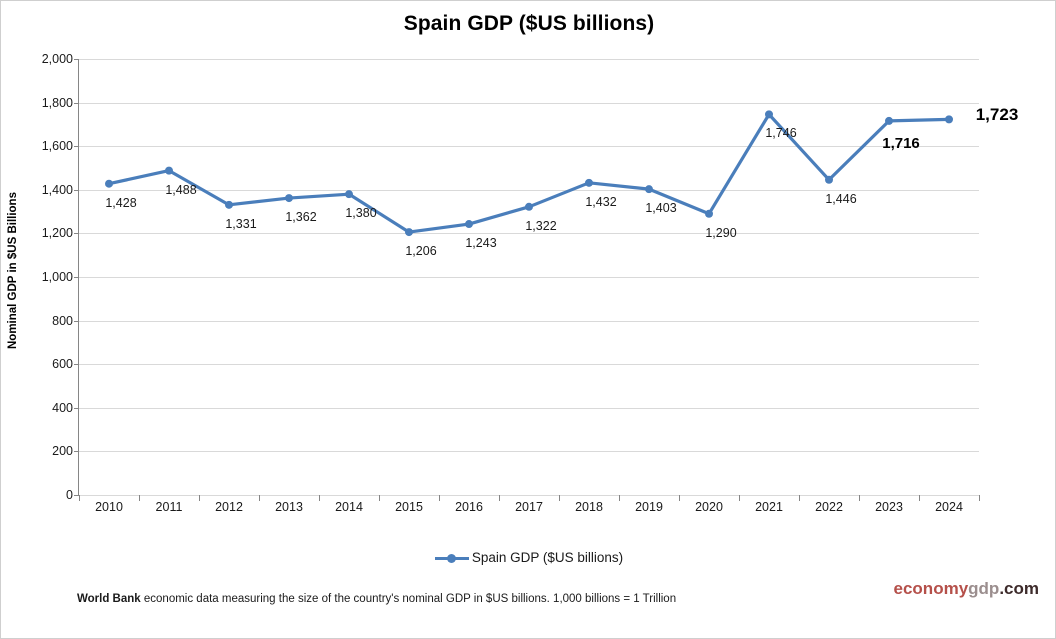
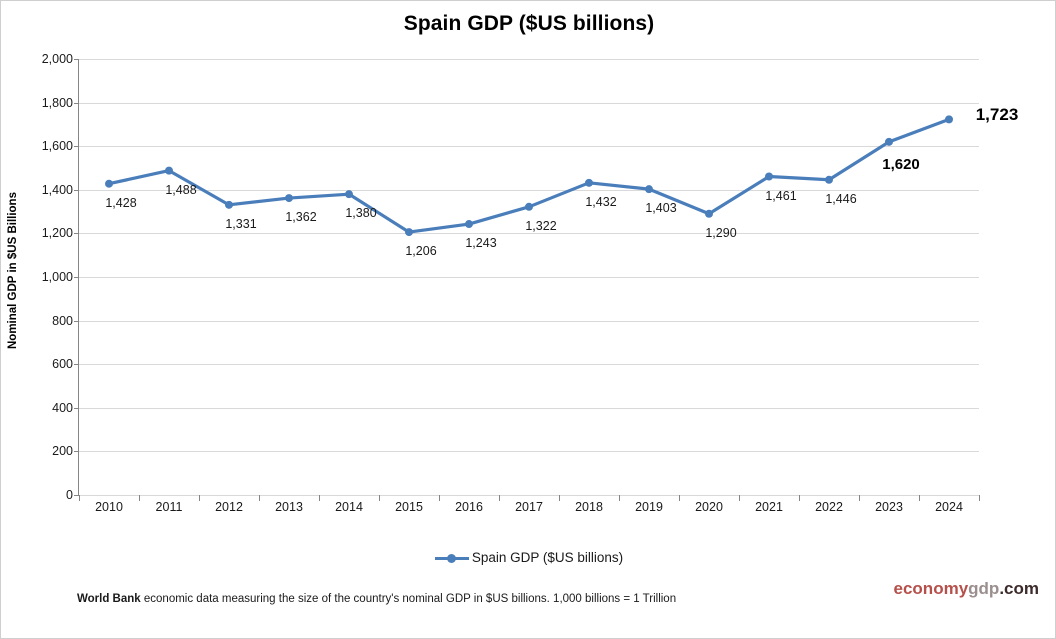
2021: 1,746 -> 1,461
2023: 1,716 -> 1,620
